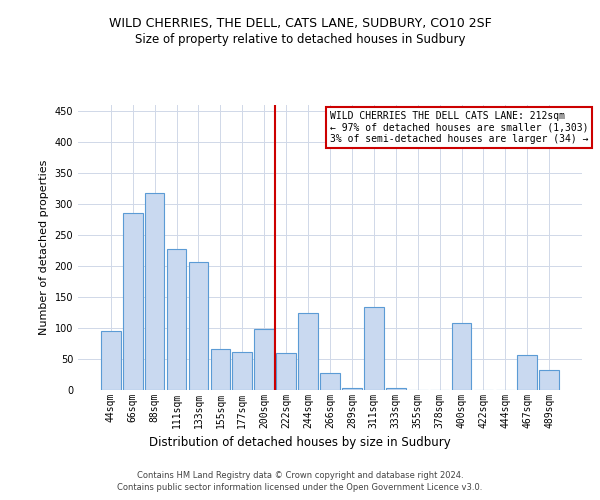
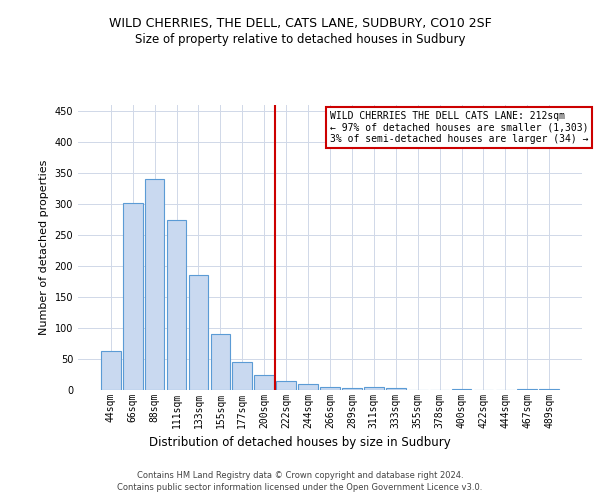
44sqm: 96 -> 63
66sqm: 286 -> 302
88sqm: 318 -> 340
111sqm: 228 -> 275
133sqm: 206 -> 185
155sqm: 66 -> 90
177sqm: 62 -> 46
200sqm: 98 -> 25
222sqm: 60 -> 15
244sqm: 124 -> 10
266sqm: 28 -> 5
311sqm: 134 -> 5
400sqm: 108 -> 2
467sqm: 56 -> 2
489sqm: 32 -> 1
